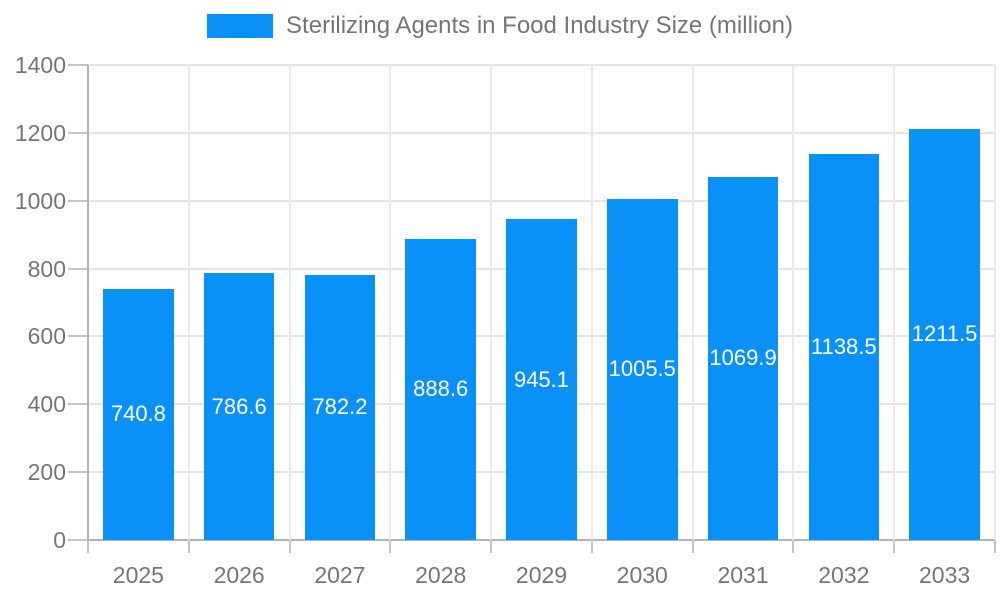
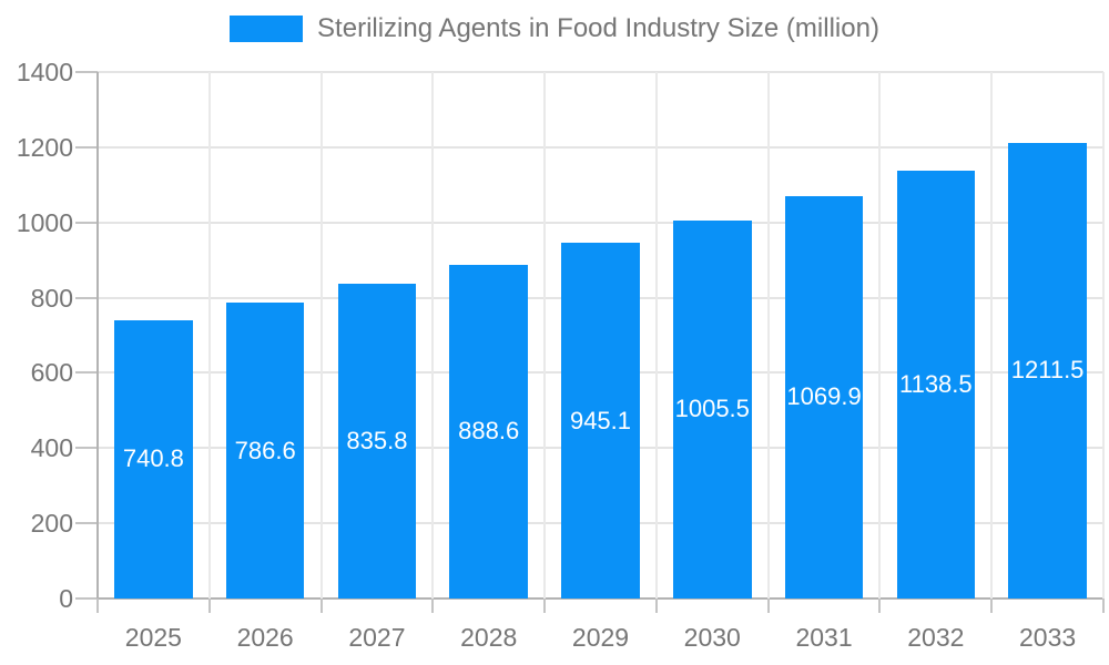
2027: 782.2 -> 835.8
